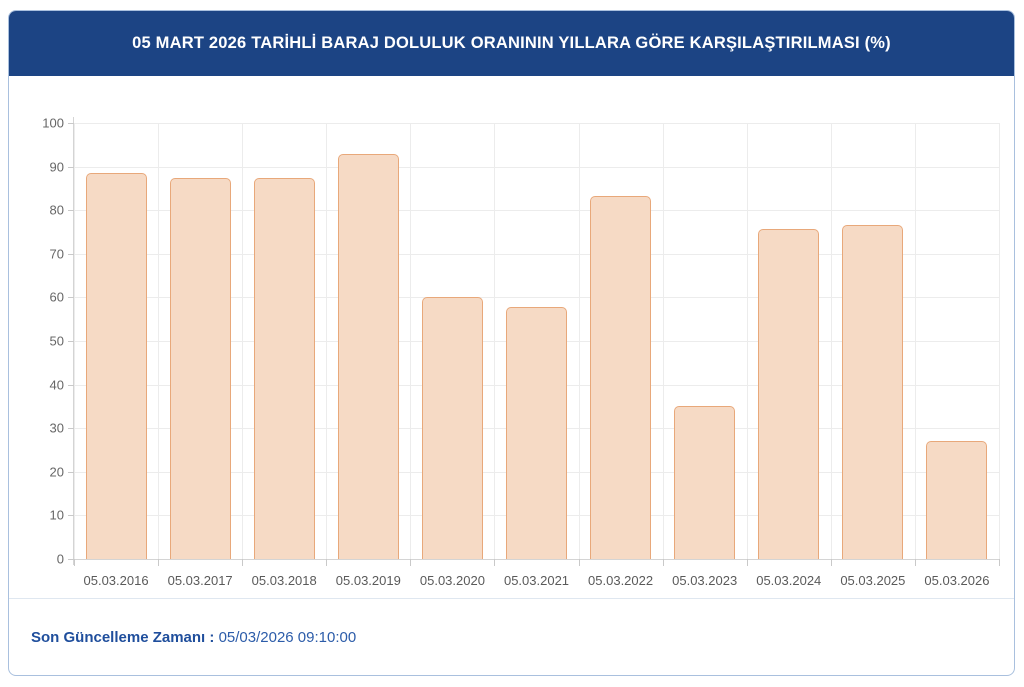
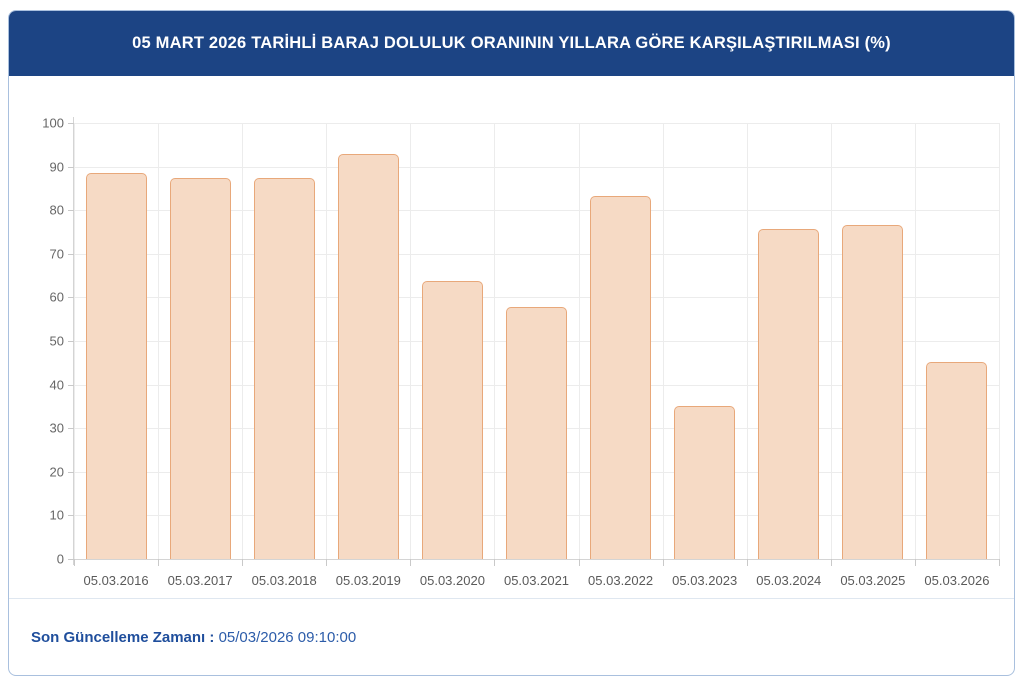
05.03.2020: 60 -> 64
05.03.2026: 27 -> 45
